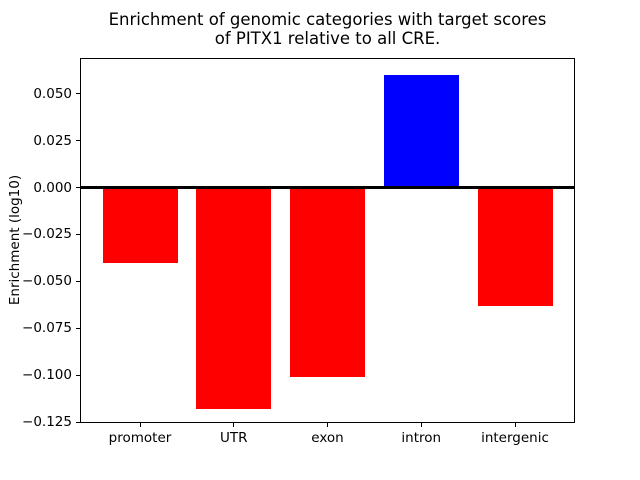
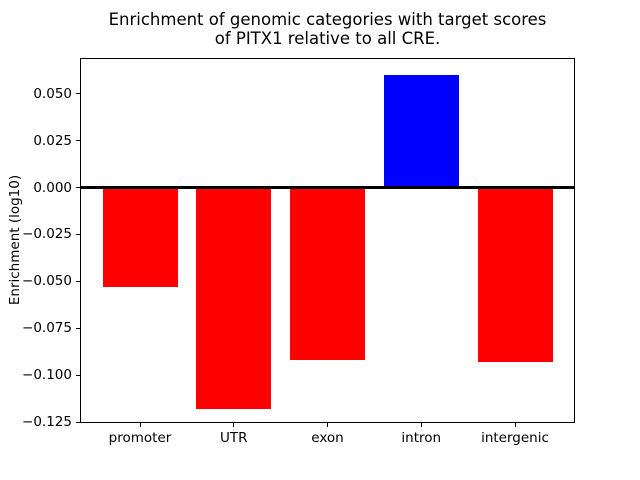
promoter: -0.040 -> -0.053
exon: -0.101 -> -0.092
intergenic: -0.063 -> -0.093
